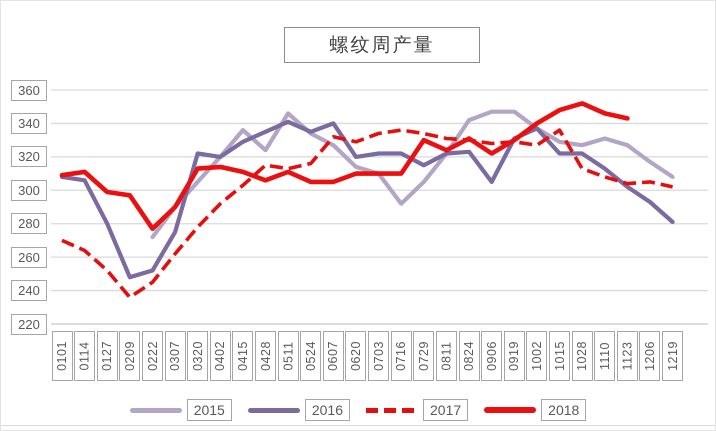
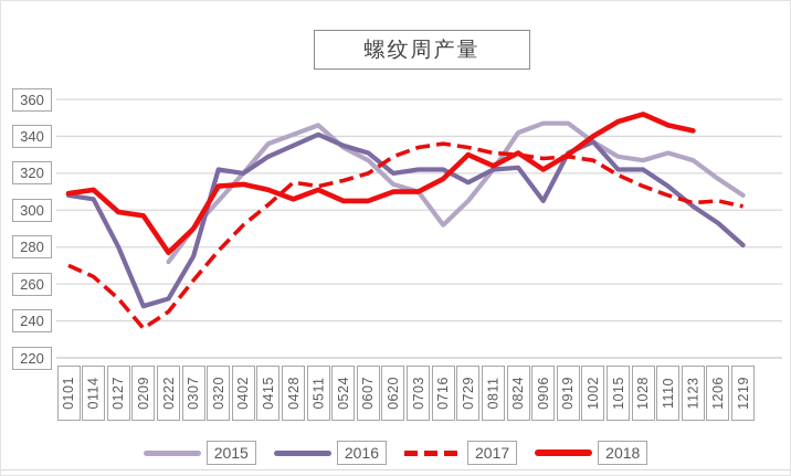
2015/0428: 324 -> 341
2016/0607: 340 -> 331
2017/0607: 332 -> 320
2018/0716: 310 -> 317
2017/1015: 336 -> 319
